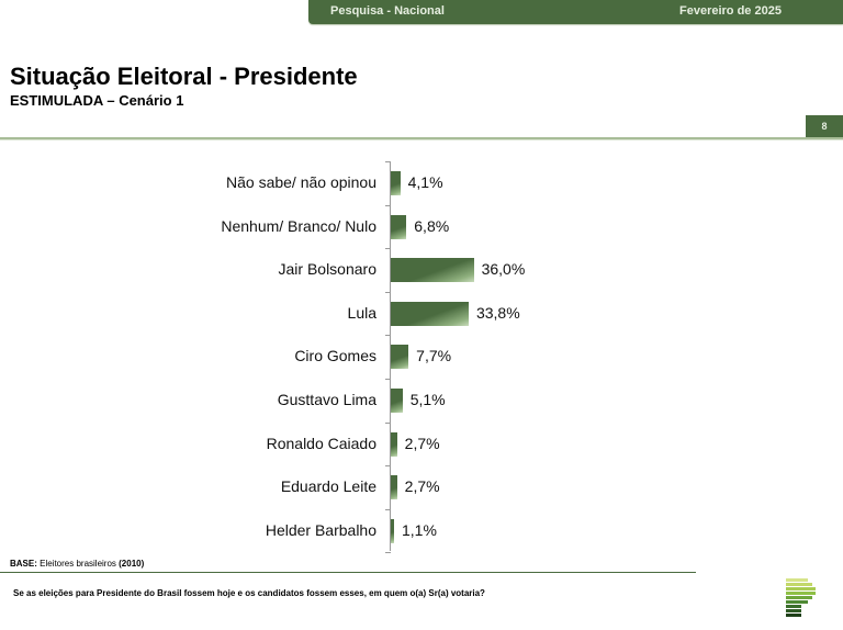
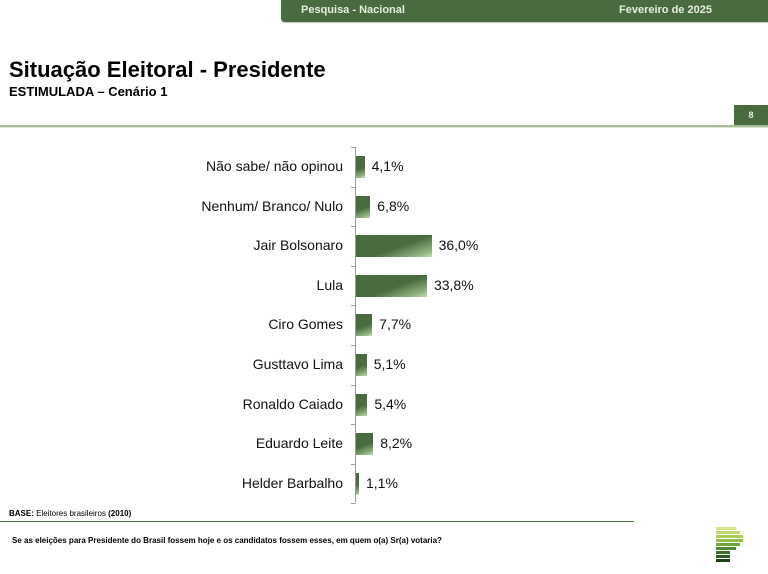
Ronaldo Caiado: 2,7% -> 5,4%
Eduardo Leite: 2,7% -> 8,2%
